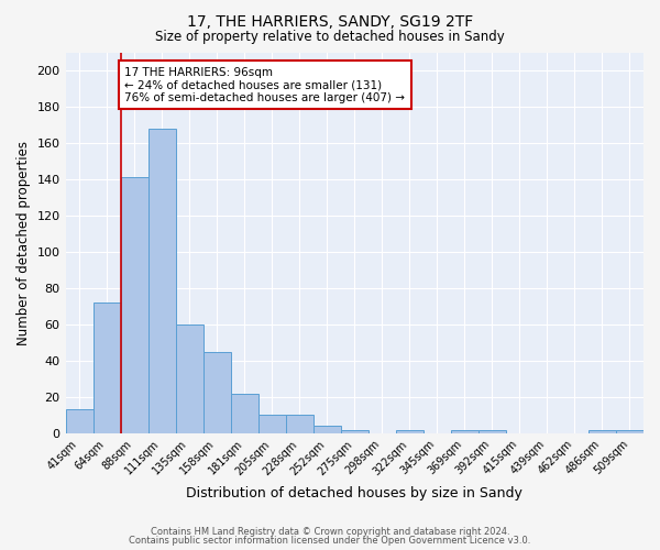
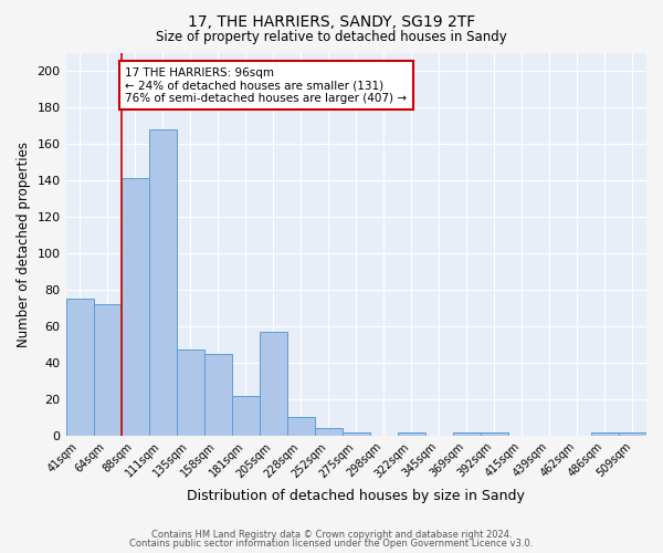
41sqm: 13 -> 75
135sqm: 60 -> 47
205sqm: 10 -> 57
